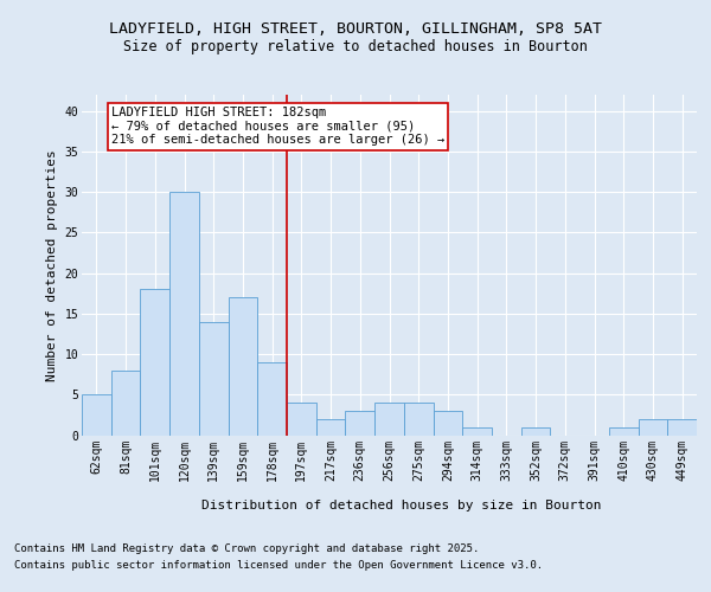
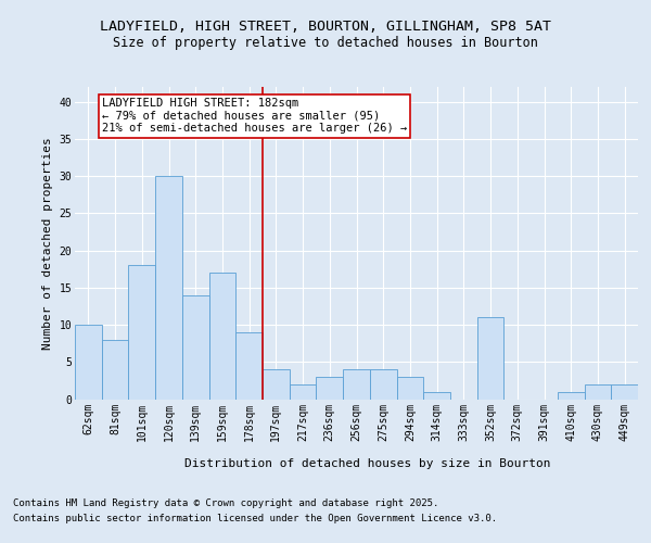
62sqm: 5 -> 10
352sqm: 1 -> 11
